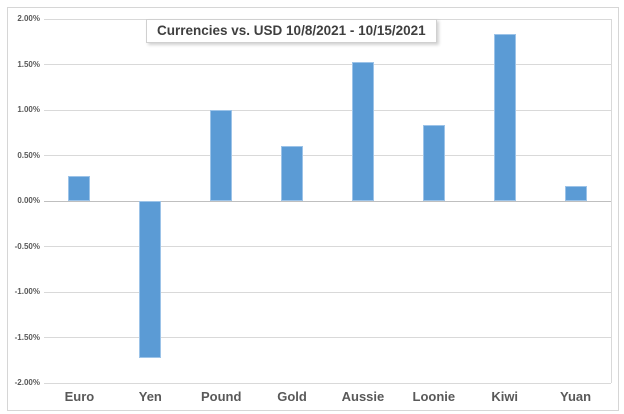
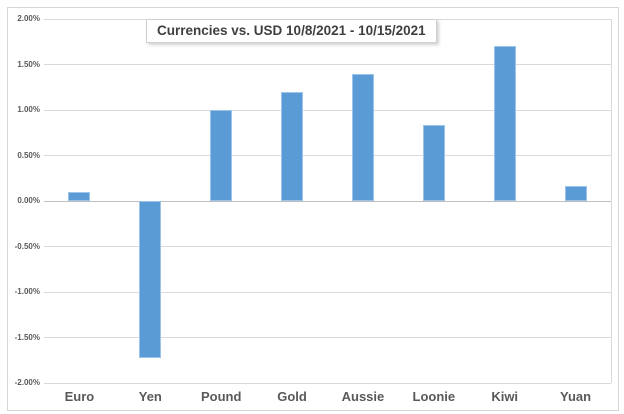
Euro: 0.3% -> 0.1%
Gold: 0.6% -> 1.2%
Aussie: 1.5% -> 1.4%
Kiwi: 1.8% -> 1.7%
